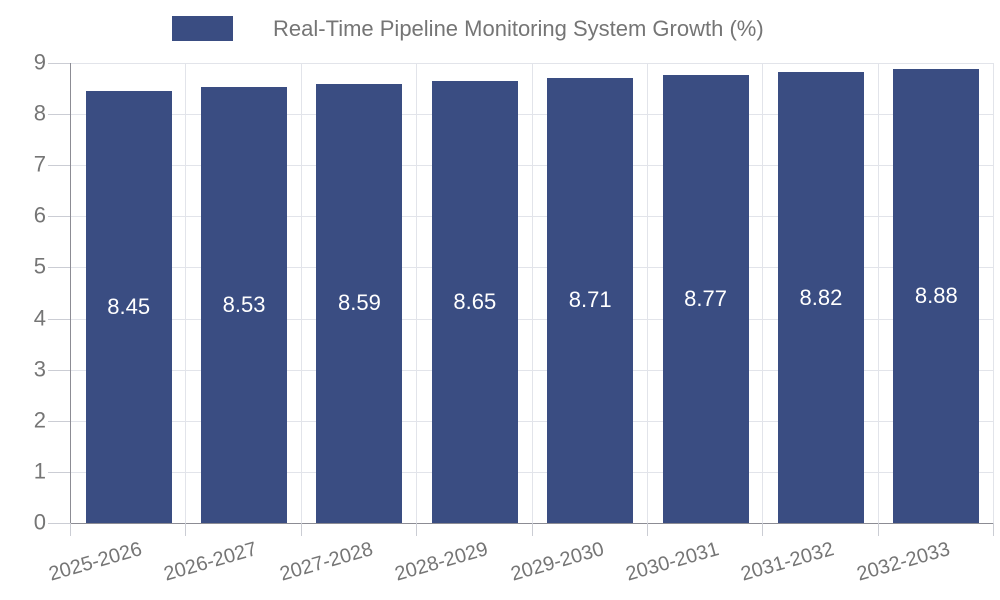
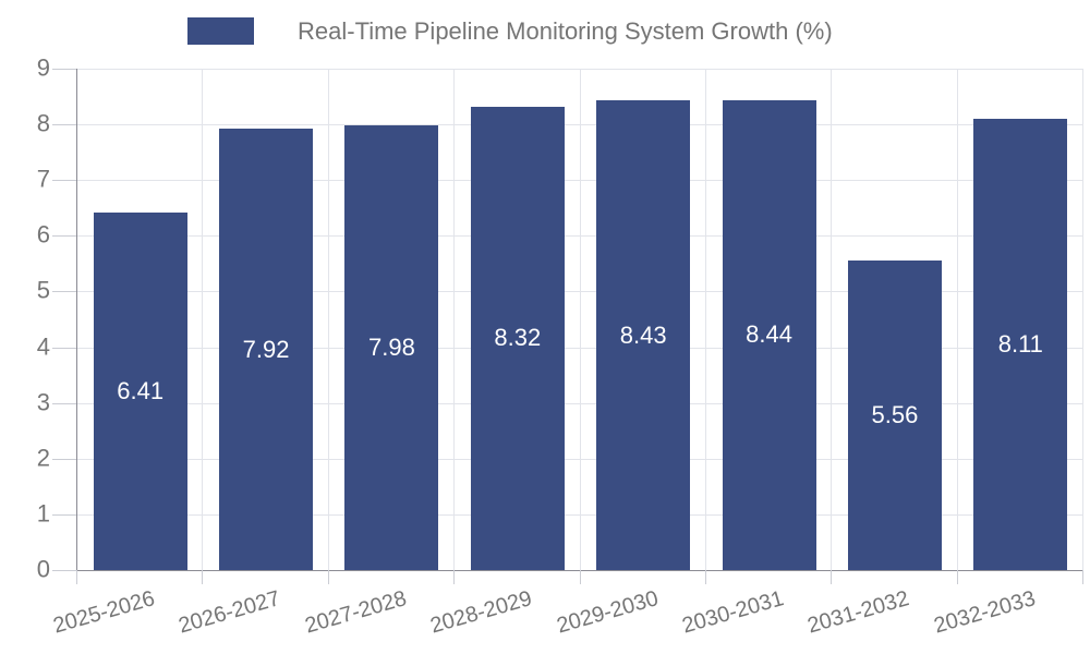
2025-2026: 8.45 -> 6.41
2026-2027: 8.53 -> 7.92
2027-2028: 8.59 -> 7.98
2028-2029: 8.65 -> 8.32
2029-2030: 8.71 -> 8.43
2030-2031: 8.77 -> 8.44
2031-2032: 8.82 -> 5.56
2032-2033: 8.88 -> 8.11
